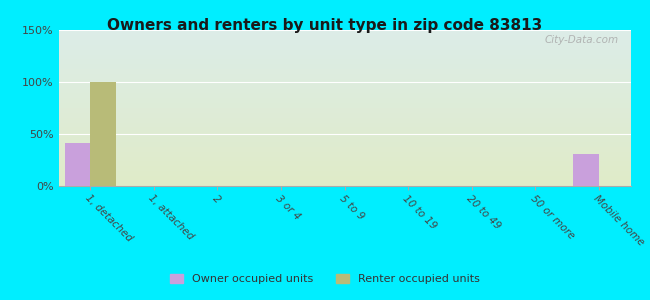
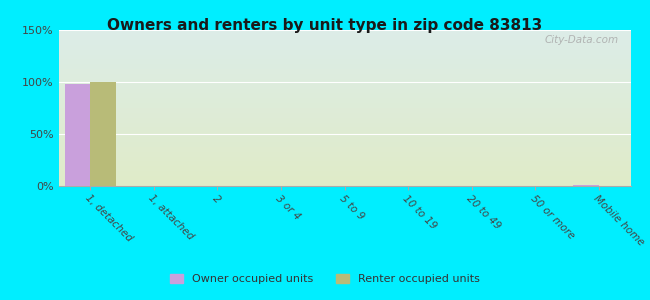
Owner occupied units/1, detached: 41% -> 98%
Owner occupied units/Mobile home: 31% -> 1%
